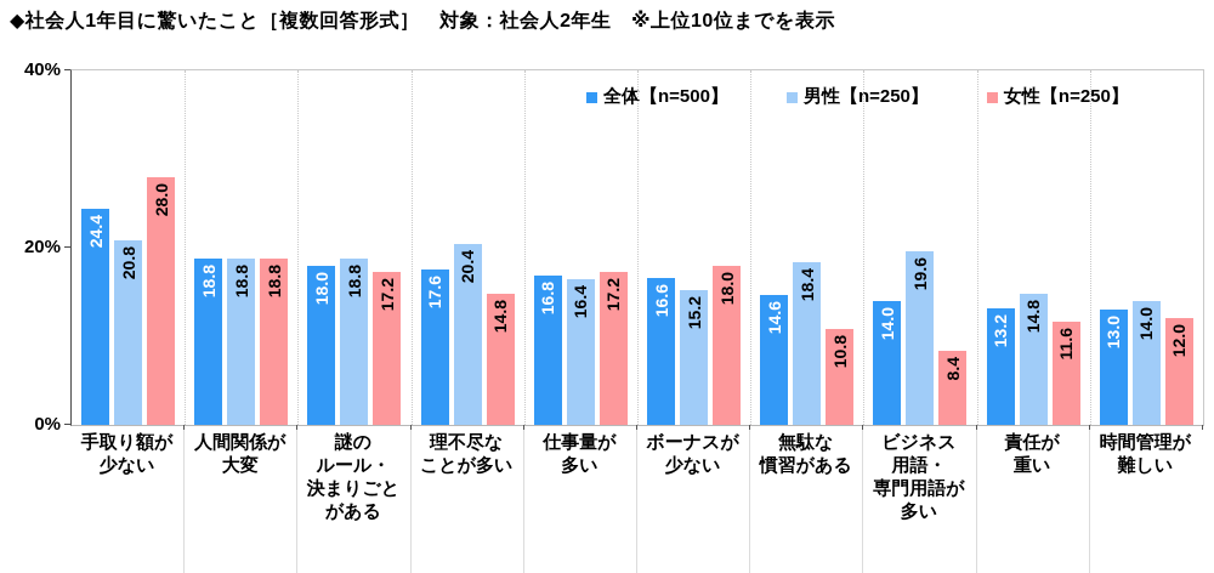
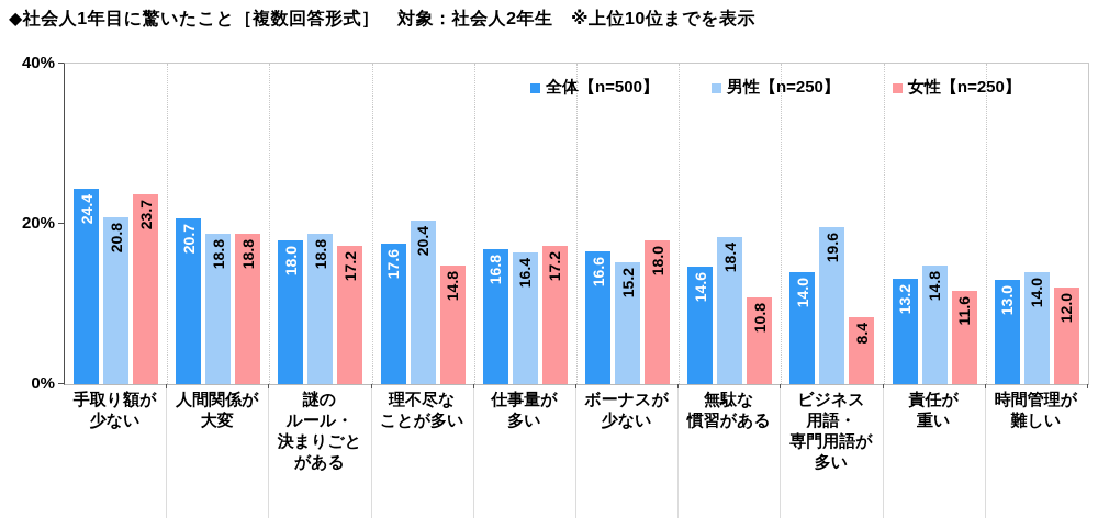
女性【n=250】/手取り額が 少ない: 28.0 -> 23.7
全体【n=500】/人間関係が 大変: 18.8 -> 20.7
